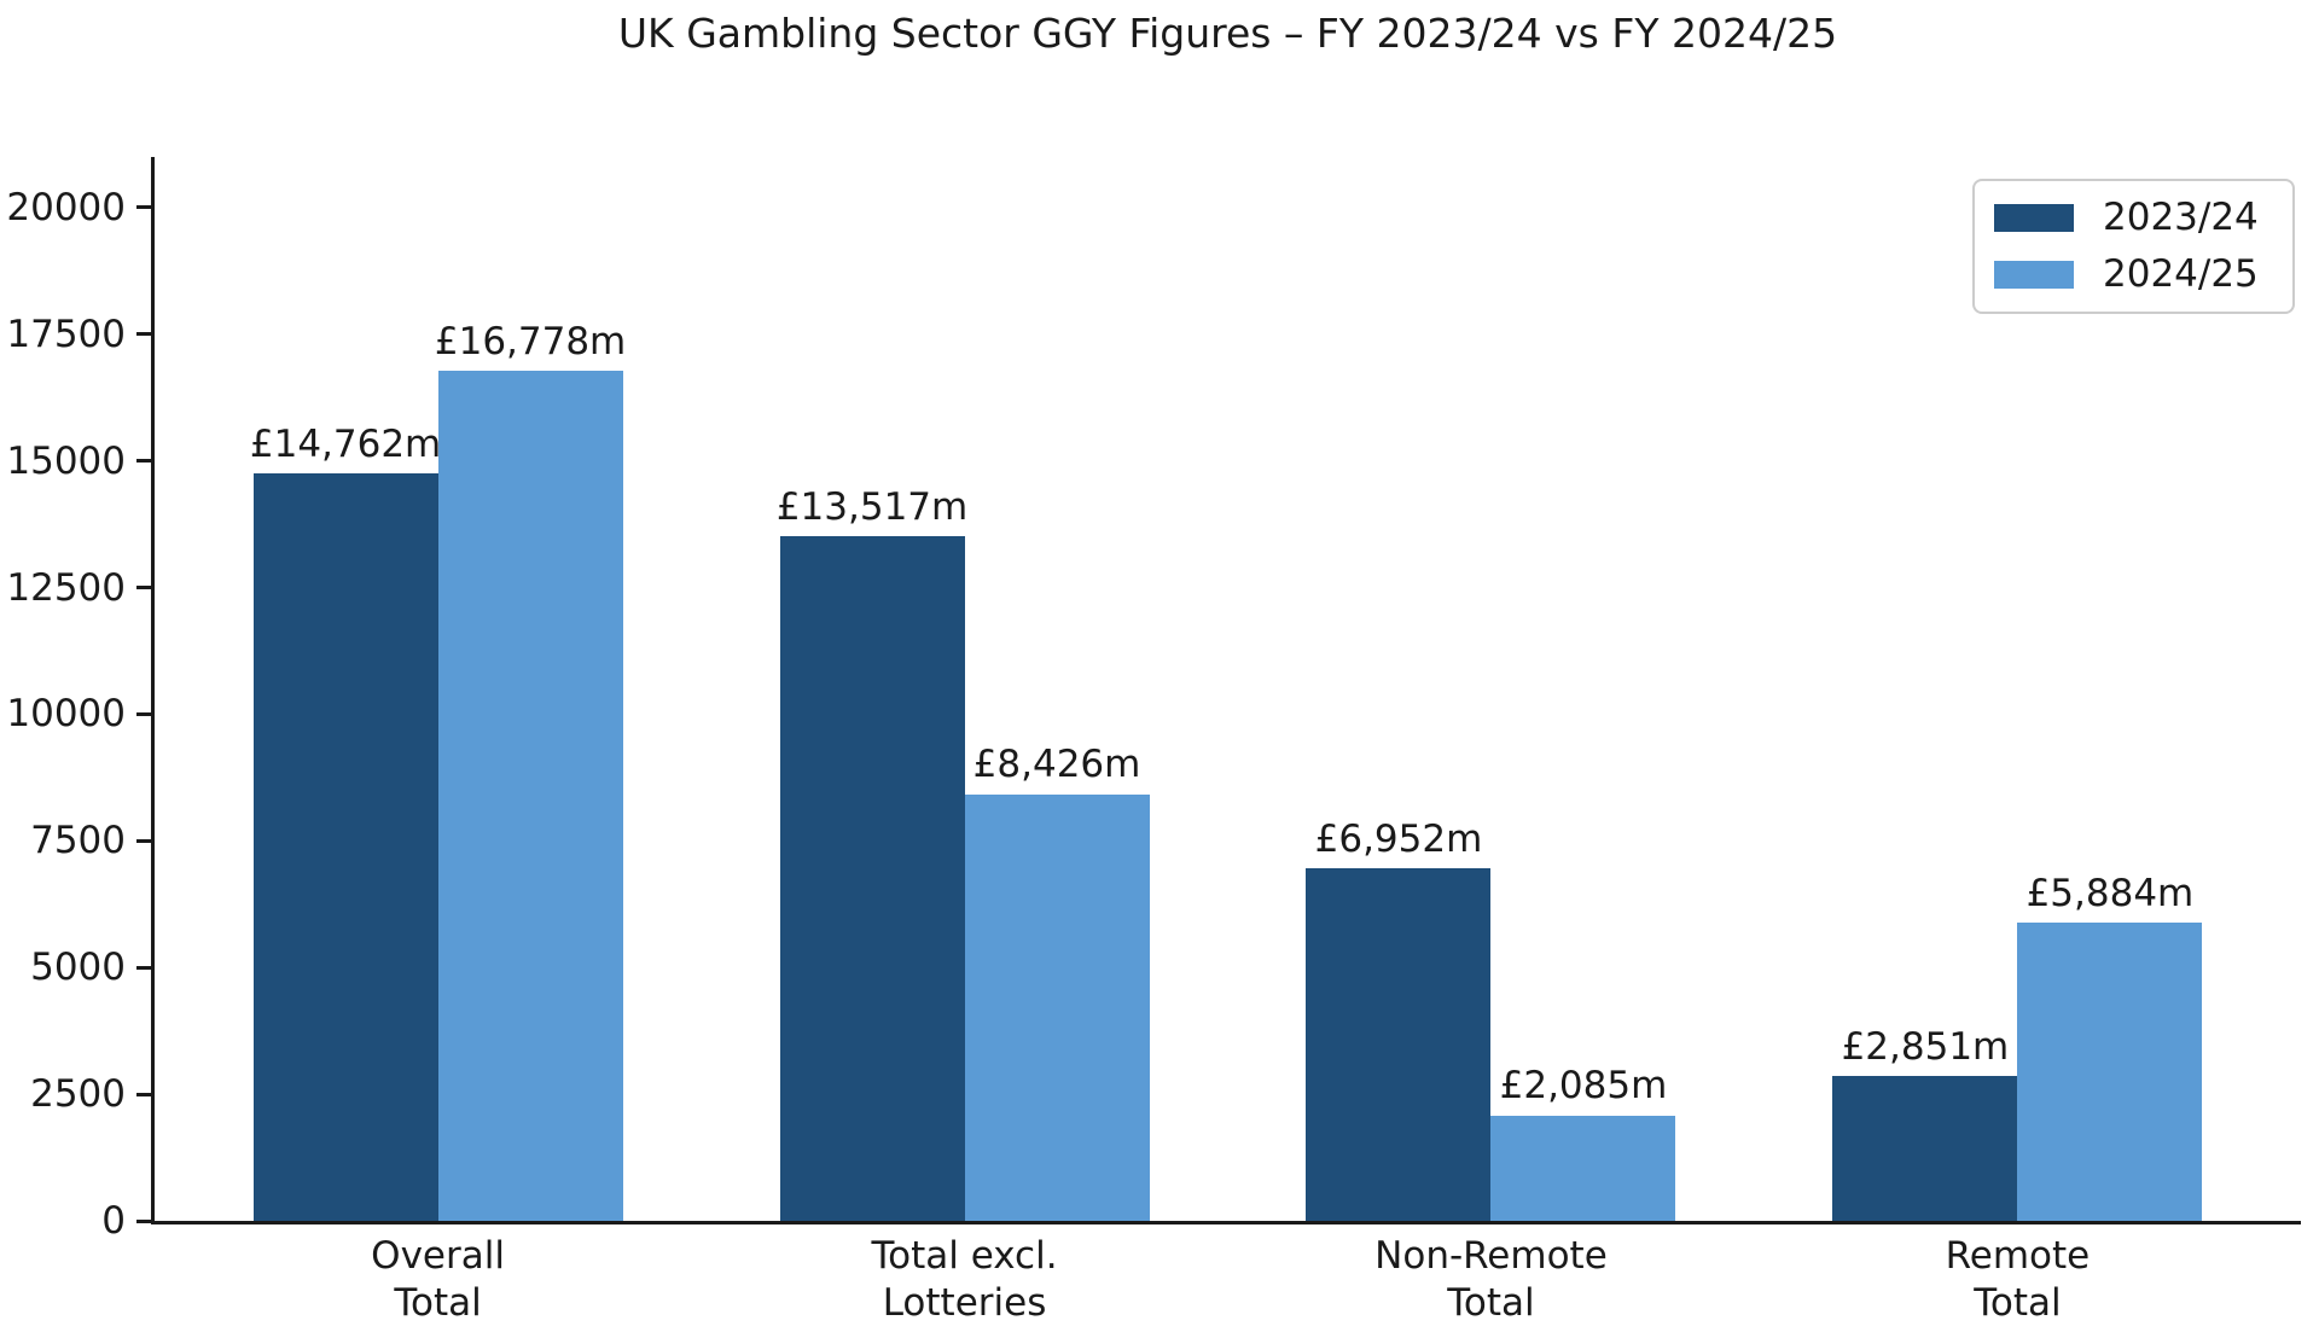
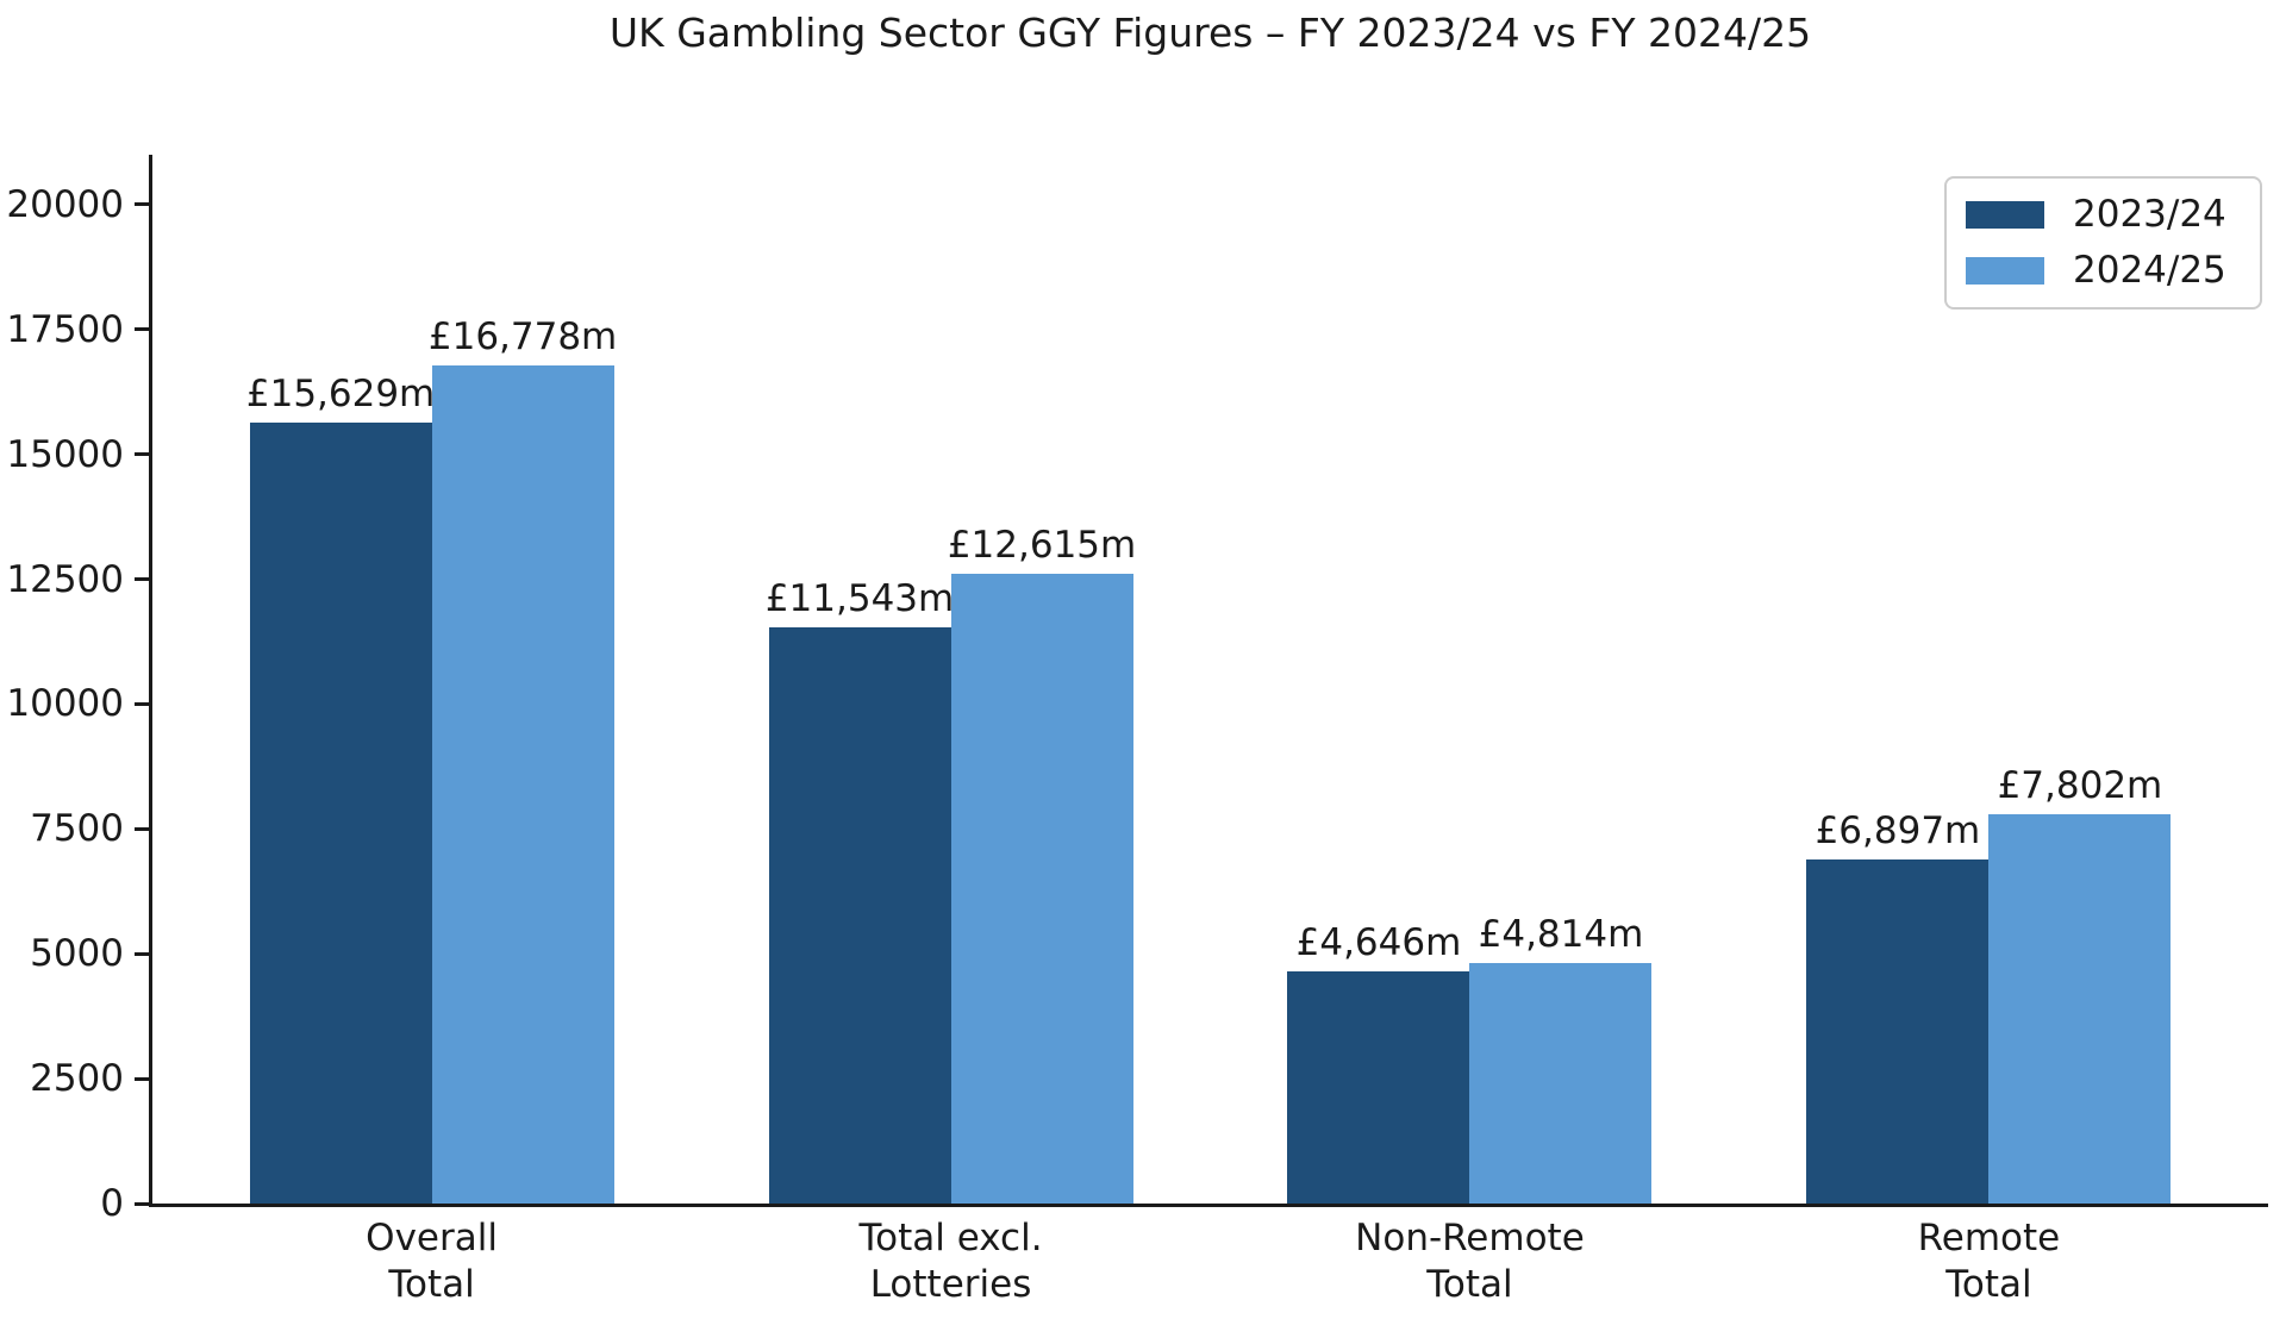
2023/24/Overall Total: £14,762m -> £15,629m
2023/24/Total excl. Lotteries: £13,517m -> £11,543m
2024/25/Total excl. Lotteries: £8,426m -> £12,615m
2023/24/Non-Remote Total: £6,952m -> £4,646m
2024/25/Non-Remote Total: £2,085m -> £4,814m
2023/24/Remote Total: £2,851m -> £6,897m
2024/25/Remote Total: £5,884m -> £7,802m
